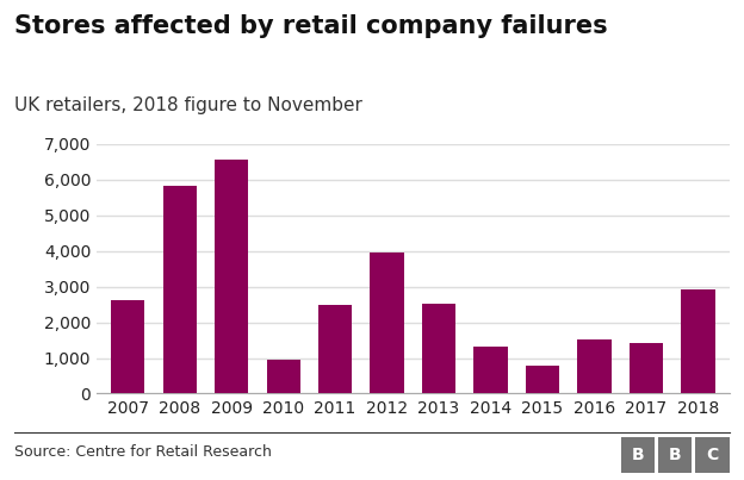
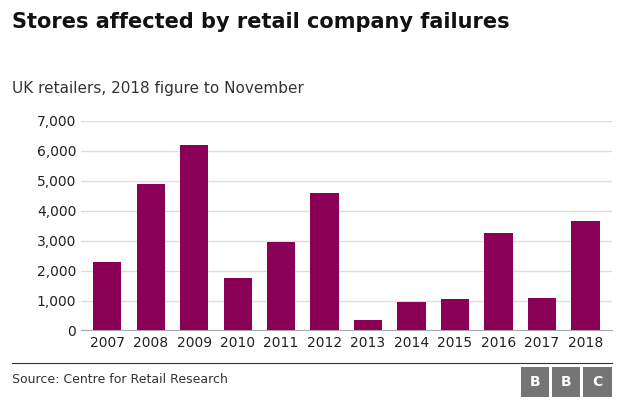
2007: 2,620 -> 2,300
2008: 5,840 -> 4,900
2009: 6,550 -> 6,200
2010: 960 -> 1,750
2011: 2,490 -> 2,950
2012: 3,960 -> 4,600
2013: 2,500 -> 350
2014: 1,310 -> 950
2015: 770 -> 1,050
2016: 1,520 -> 3,250
2017: 1,420 -> 1,100
2018: 2,920 -> 3,650
